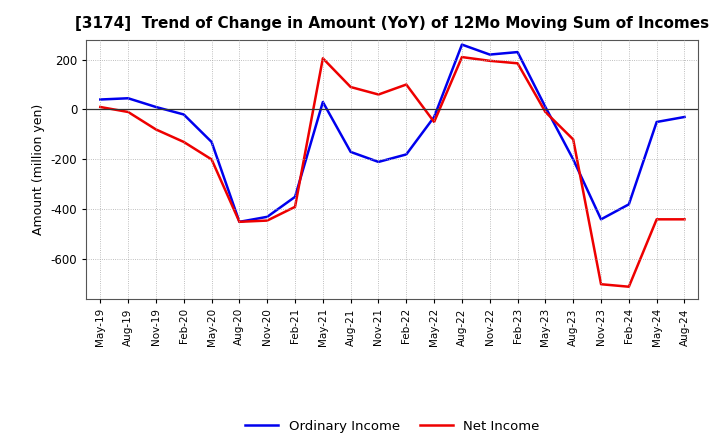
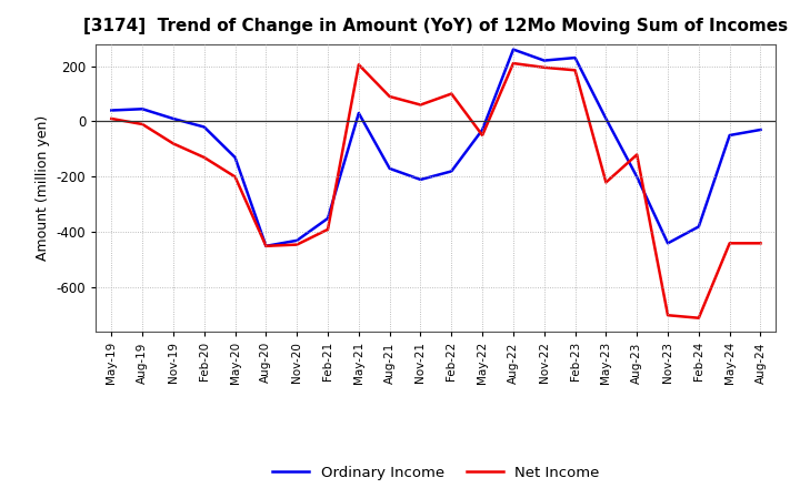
Net Income/May-23: -10 -> -220
